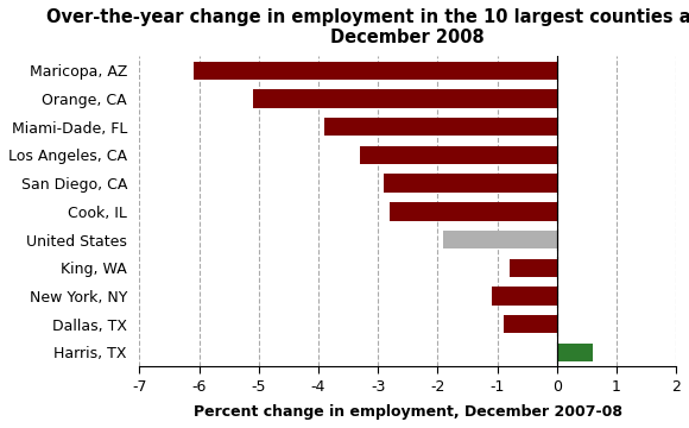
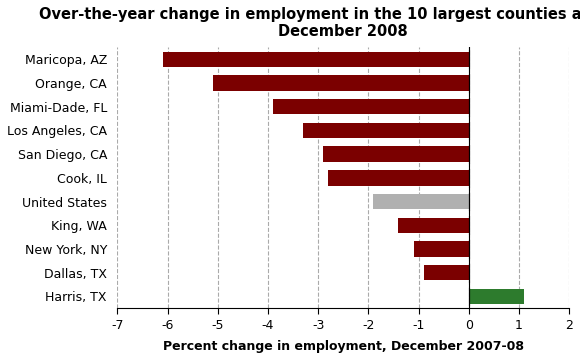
King, WA: -0.8 -> -1.4
Harris, TX: 0.6 -> 1.1
